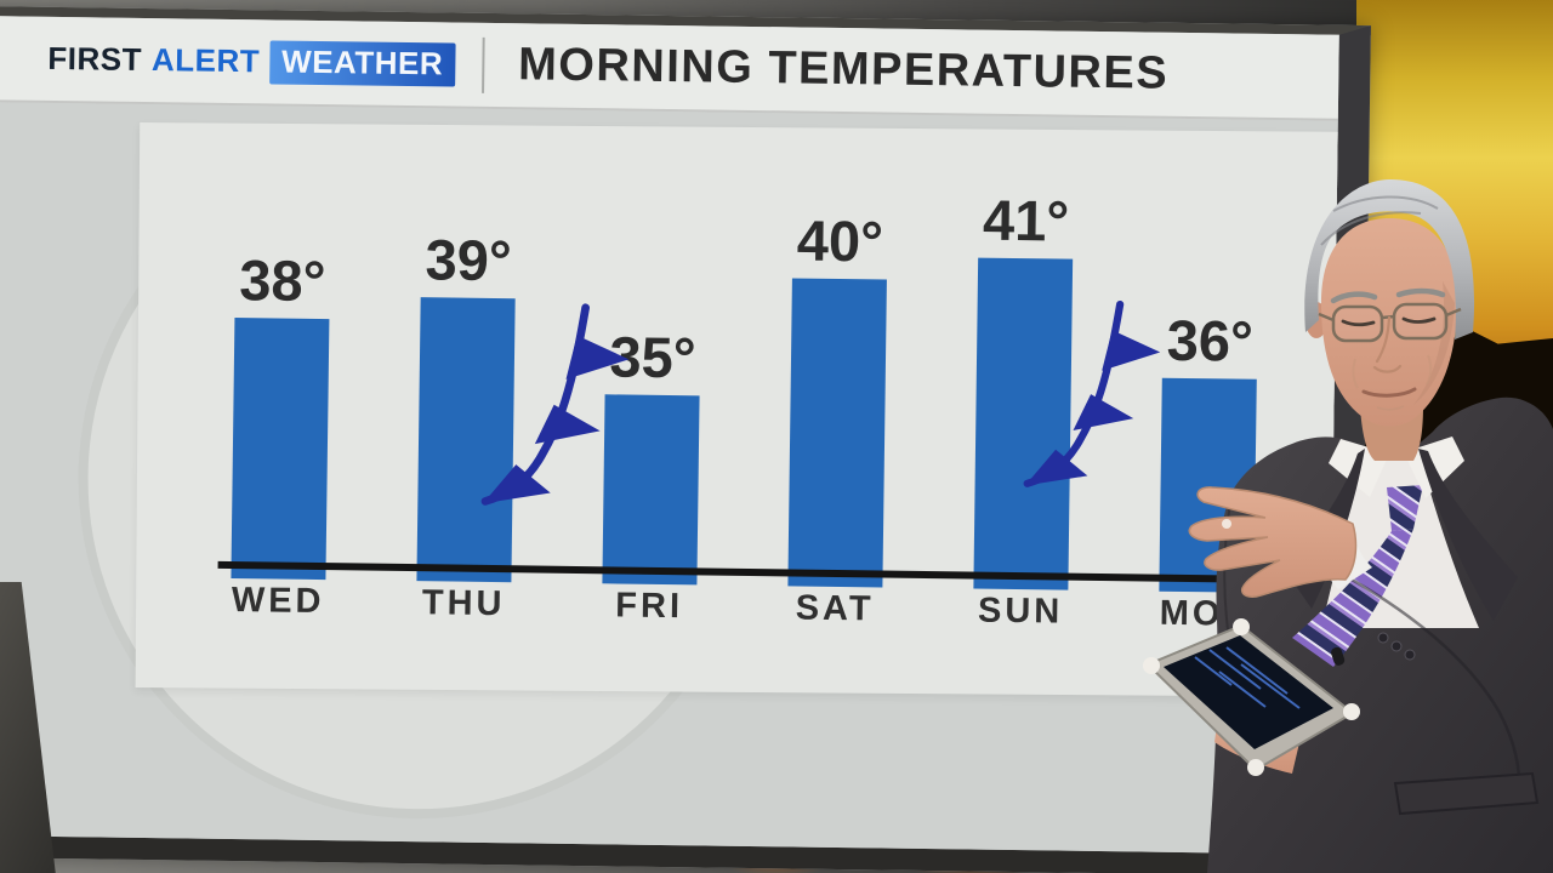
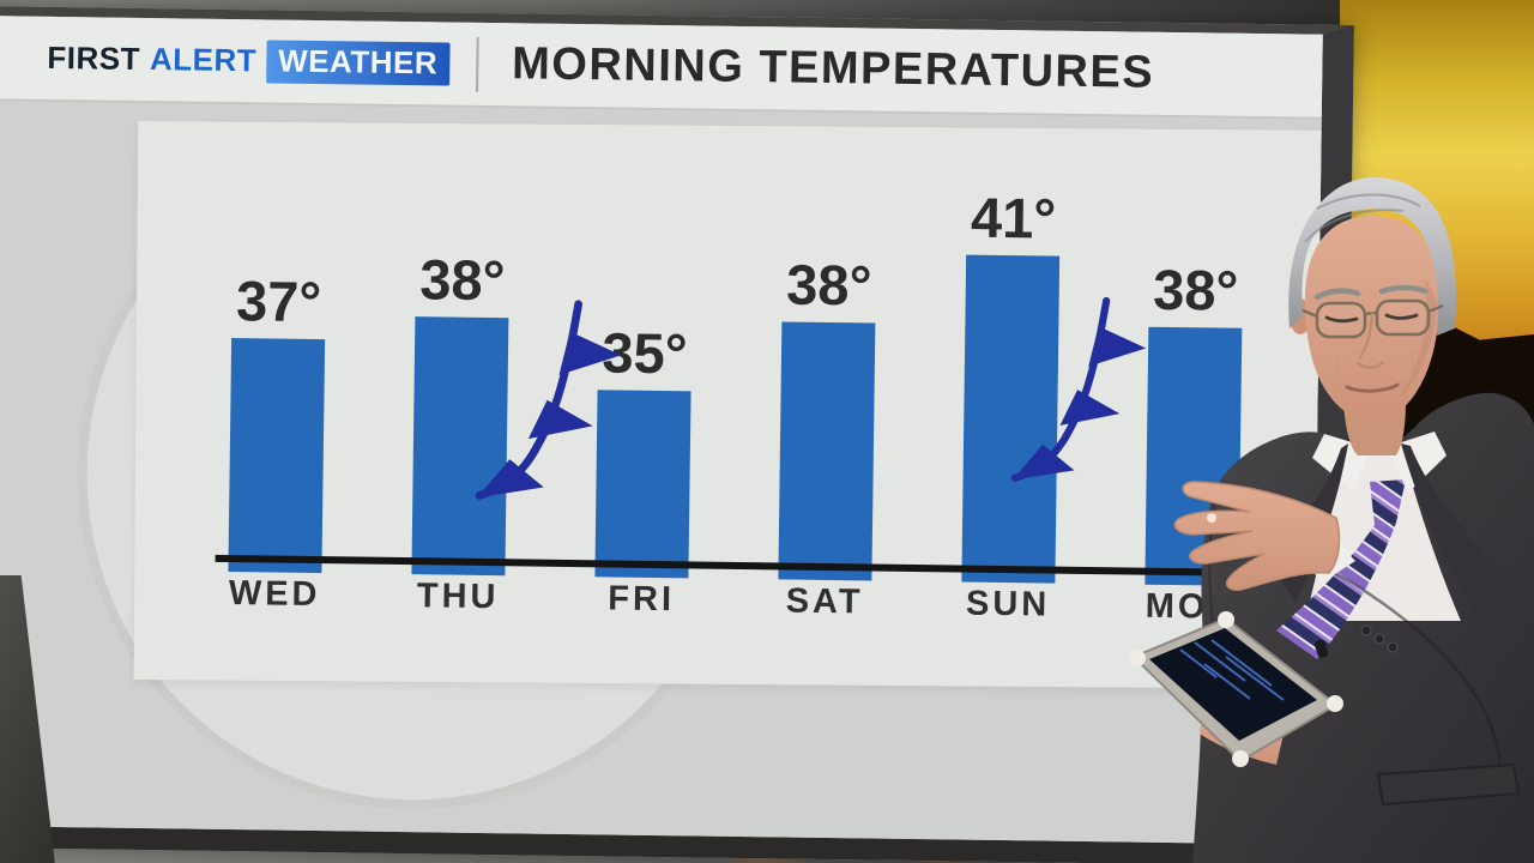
WED: 38° -> 37°
THU: 39° -> 38°
SAT: 40° -> 38°
MON: 36° -> 38°
